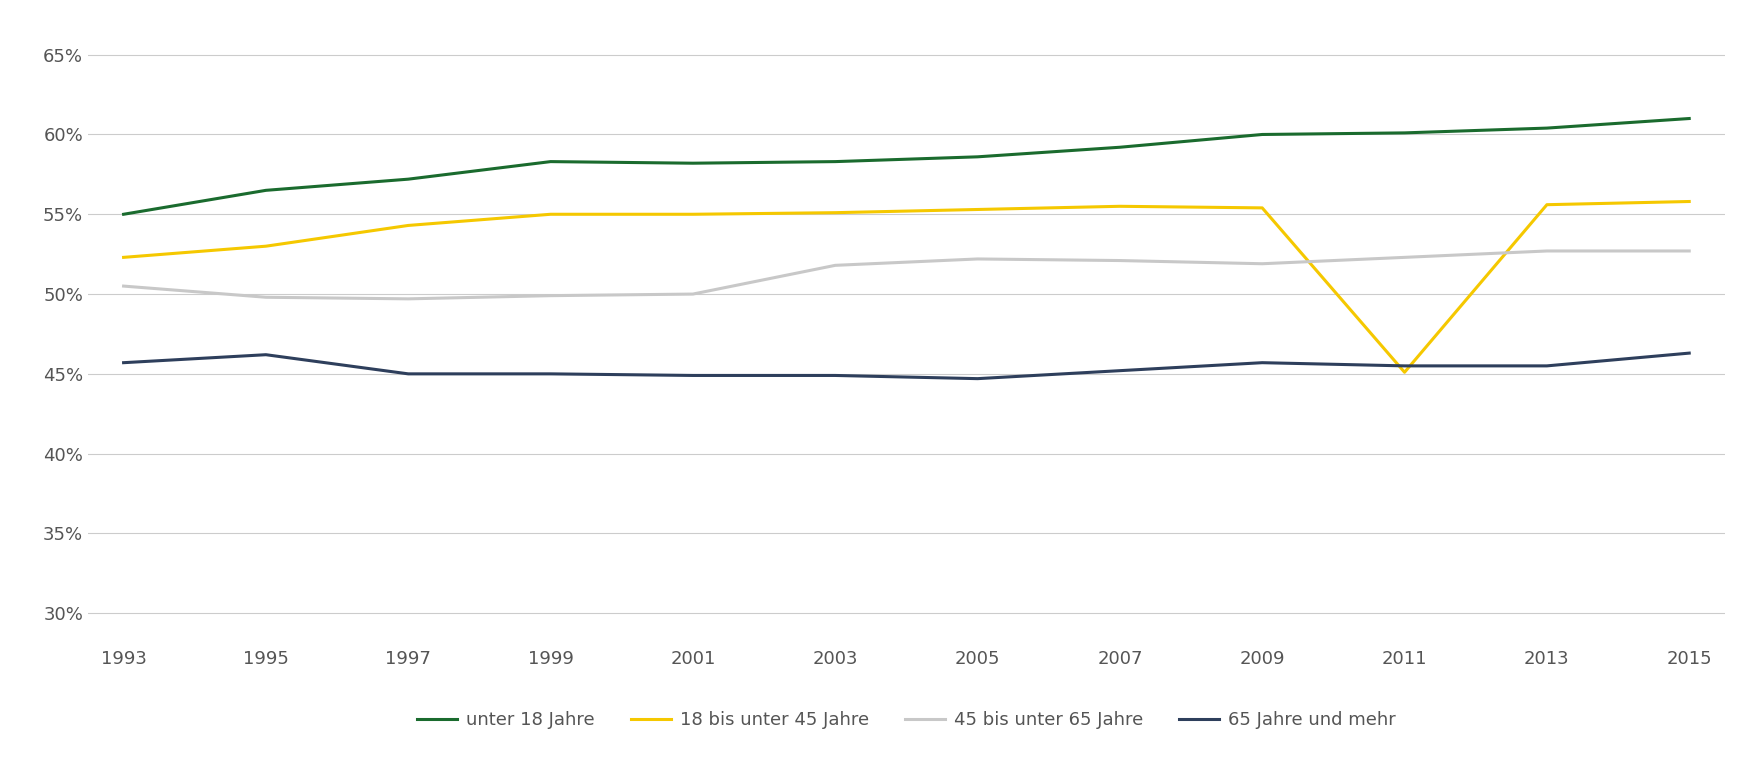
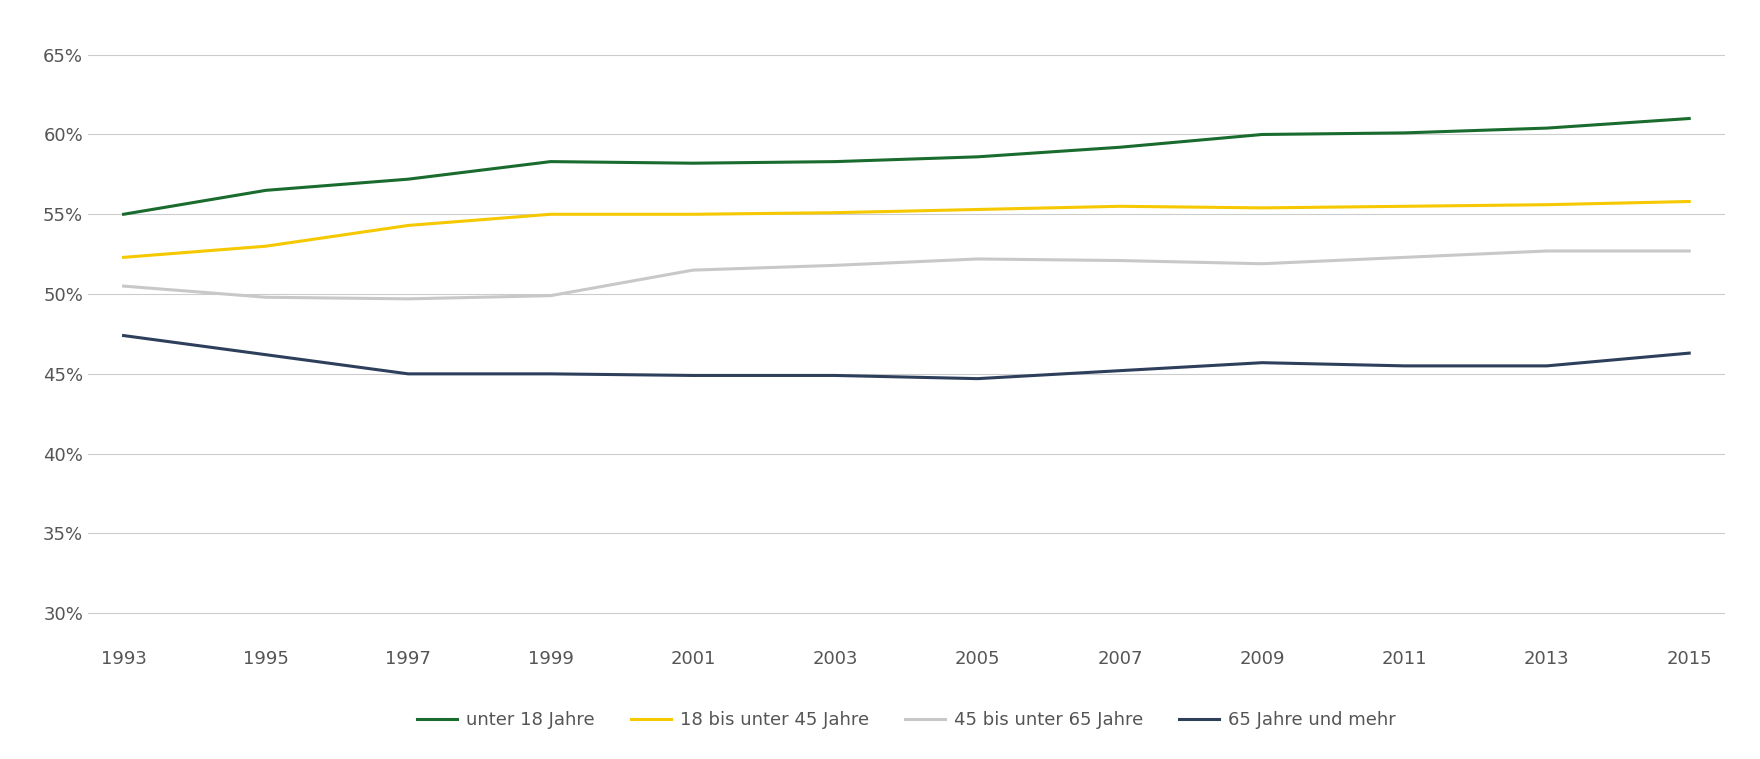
65 Jahre und mehr/1993: 45.7% -> 47.4%
45 bis unter 65 Jahre/2001: 50.0% -> 51.5%
18 bis unter 45 Jahre/2011: 45.1% -> 55.5%
